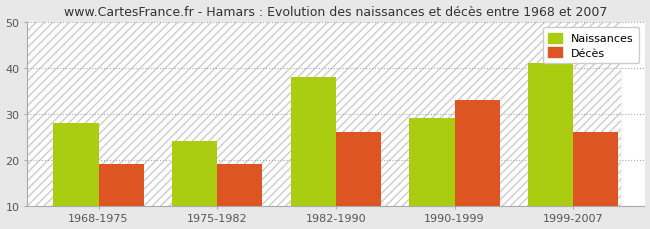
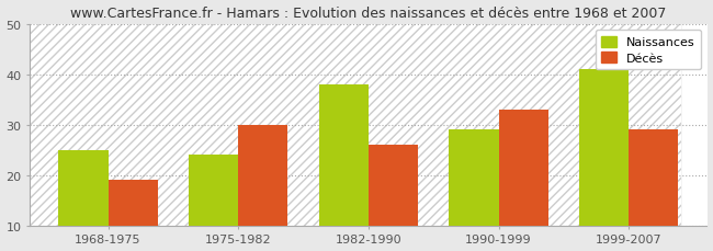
Naissances/1968-1975: 28 -> 25
Décès/1975-1982: 19 -> 30
Décès/1999-2007: 26 -> 29
